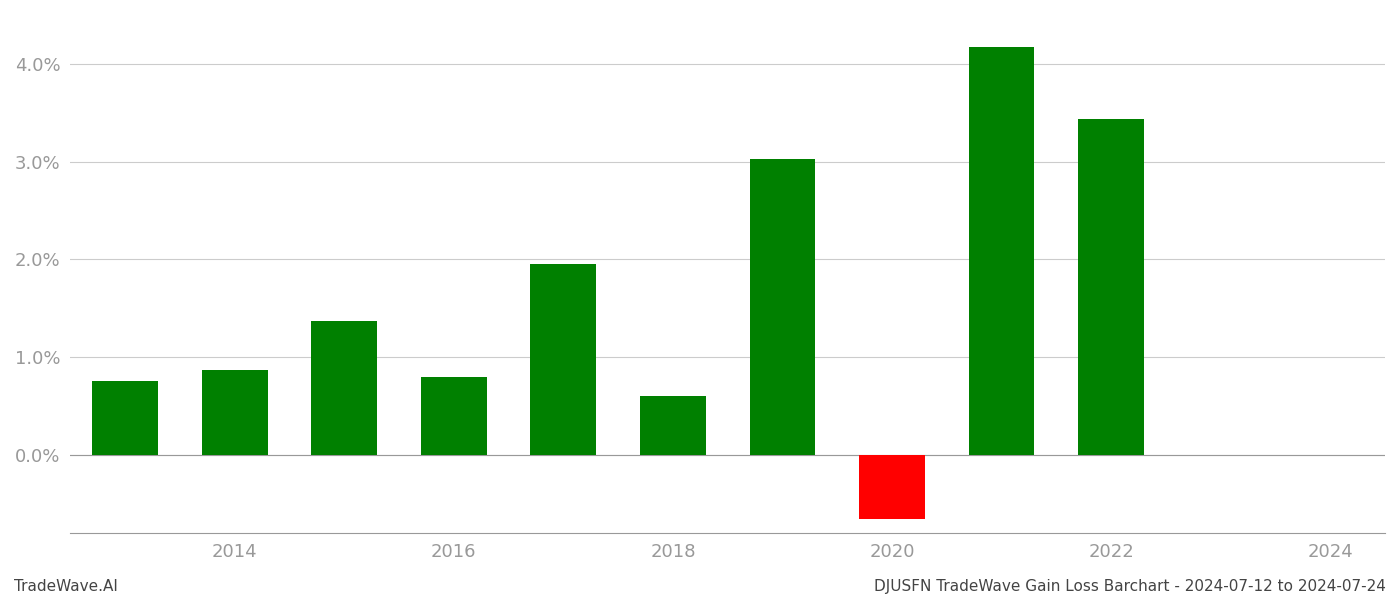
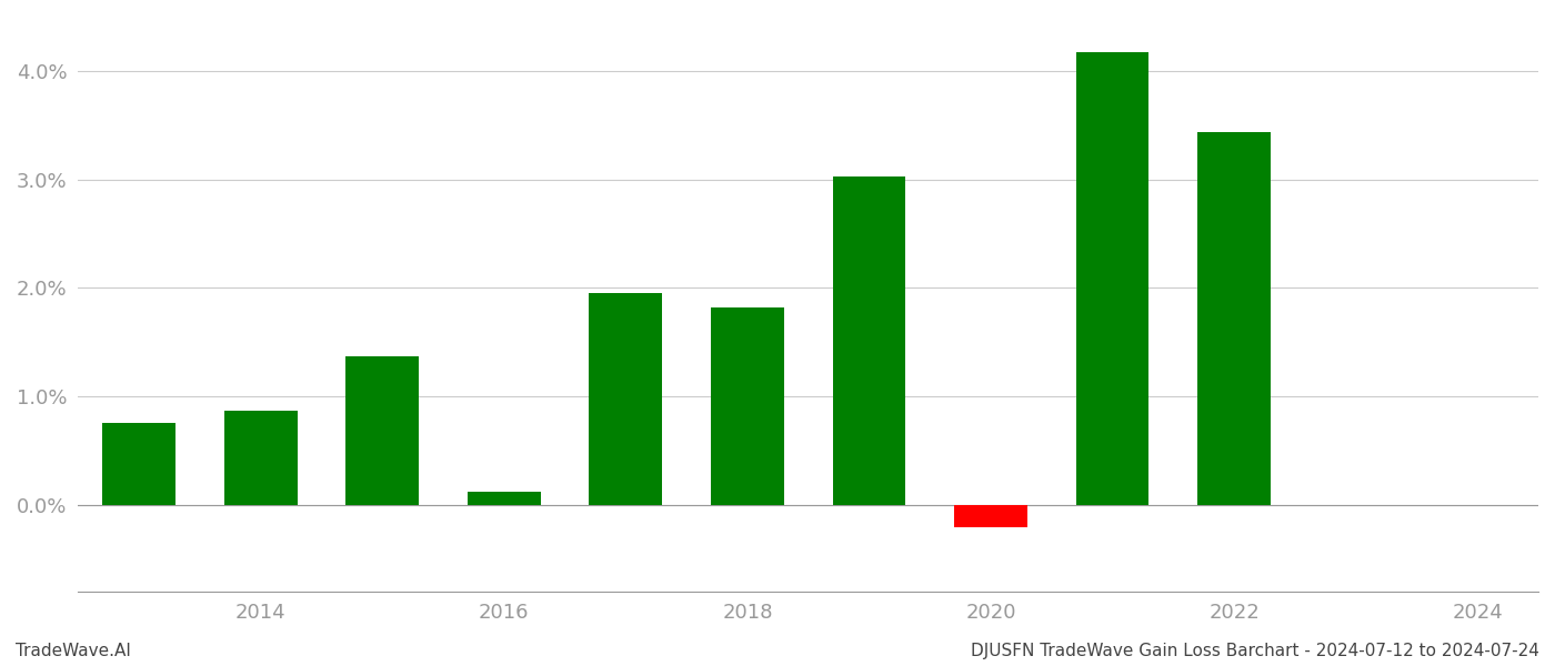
2016: 0.80% -> 0.12%
2018: 0.60% -> 1.82%
2020: -0.65% -> -0.20%
